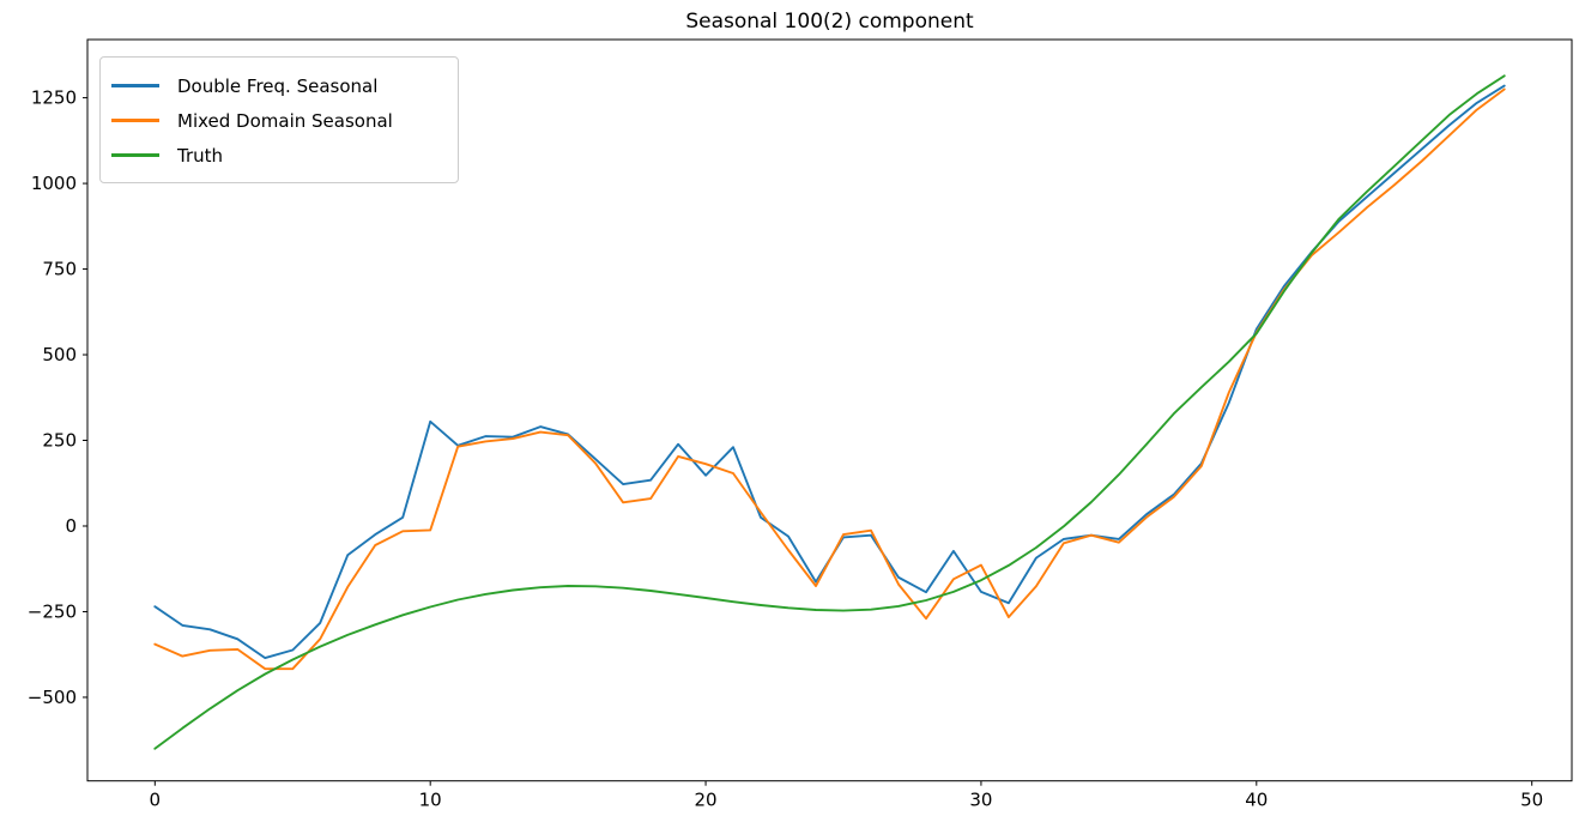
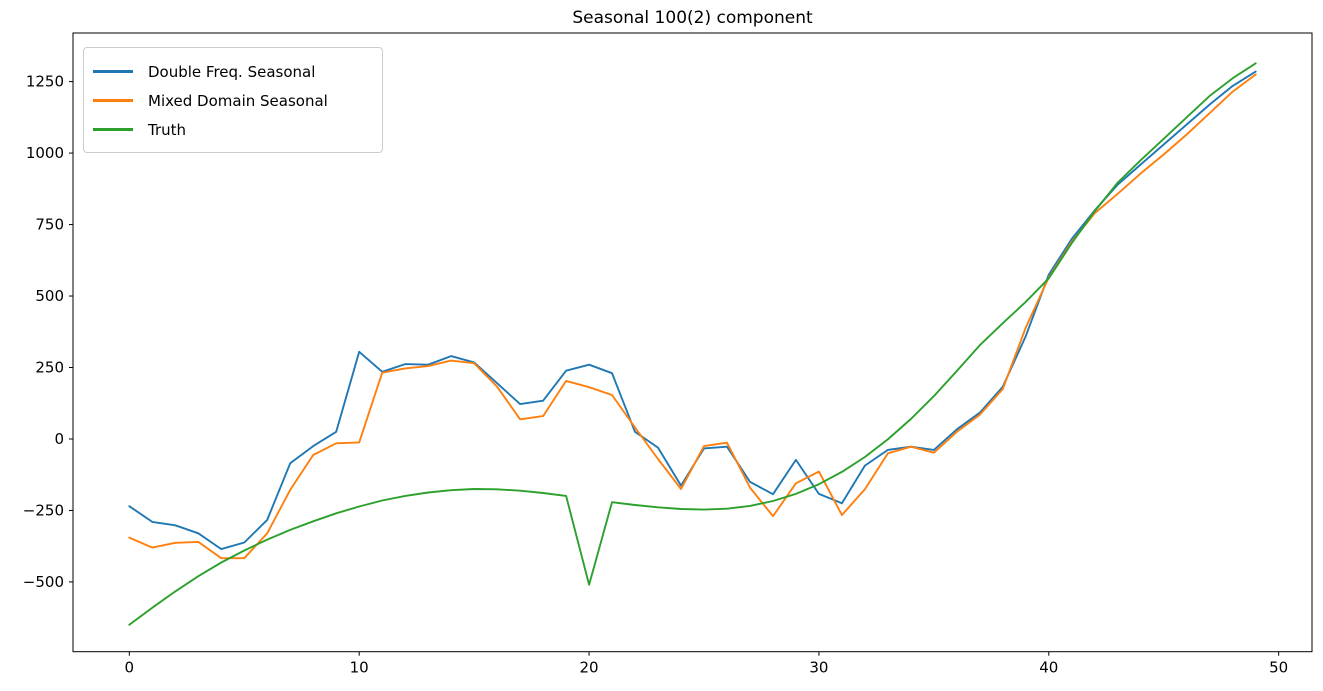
Double Freq. Seasonal/20: 150 -> 260
Truth/20: -210 -> -510
